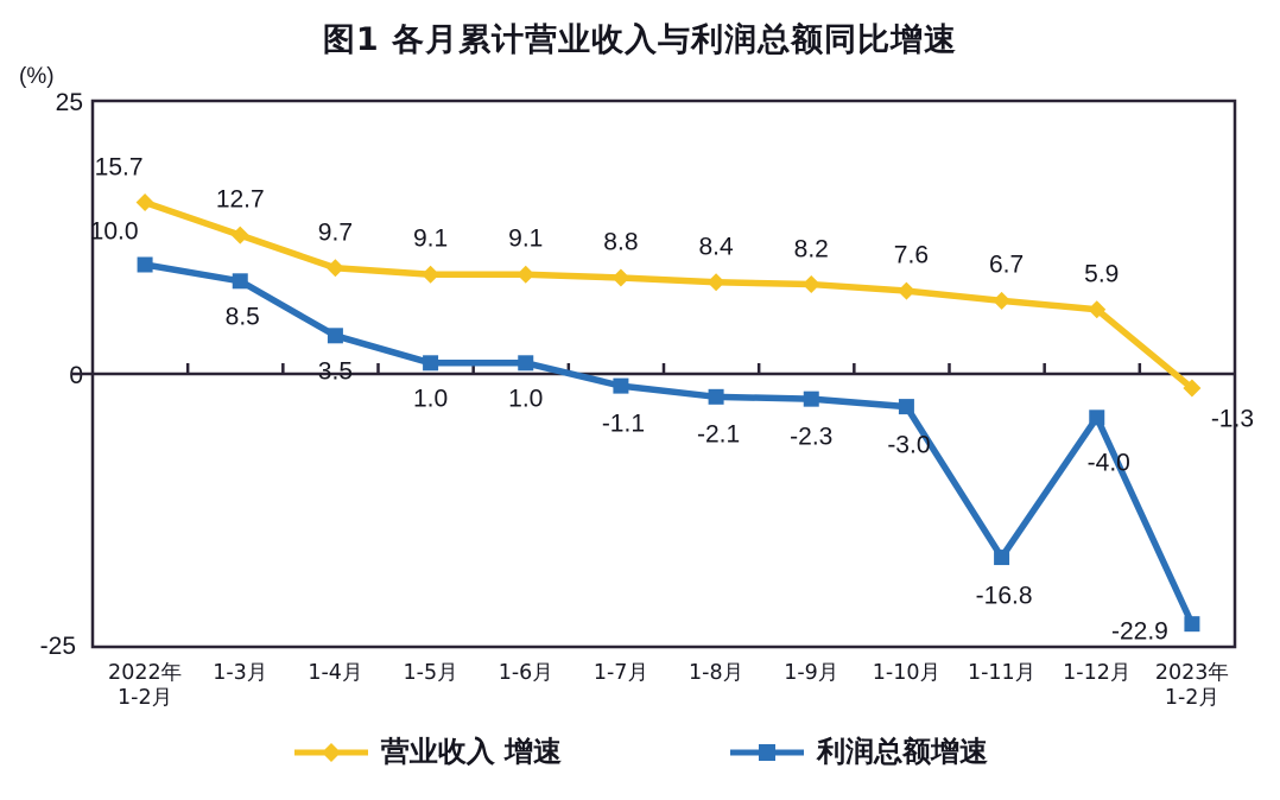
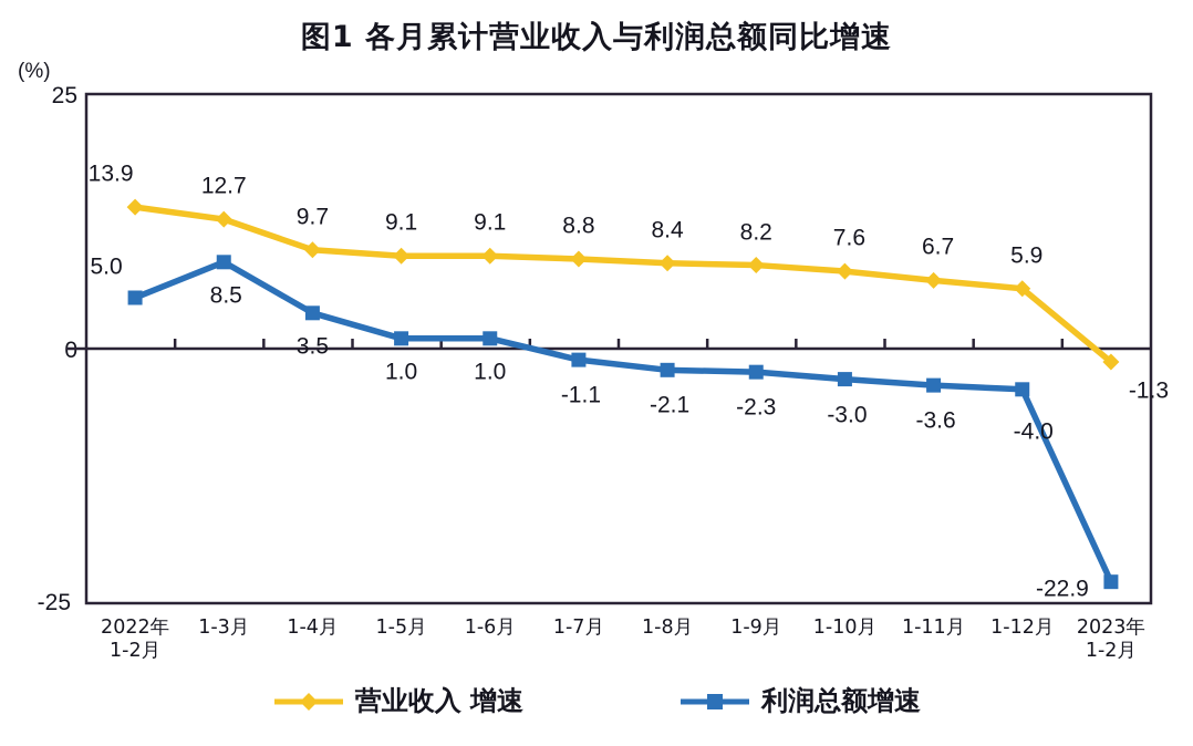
营业收入 增速/2022年 1-2月: 15.7 -> 13.9
利润总额增速/2022年 1-2月: 10.0 -> 5.0
利润总额增速/1-11月: -16.8 -> -3.6
